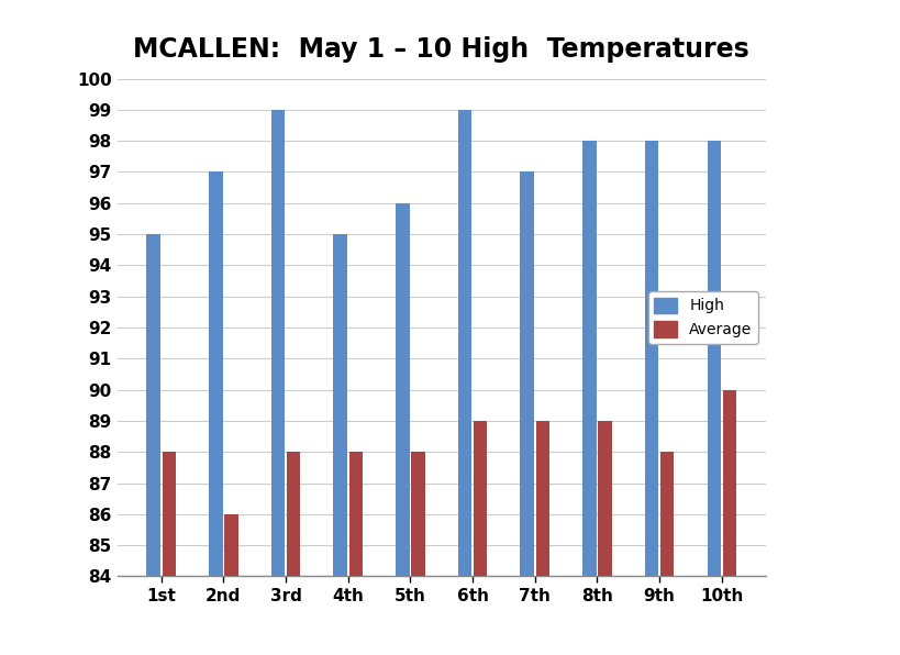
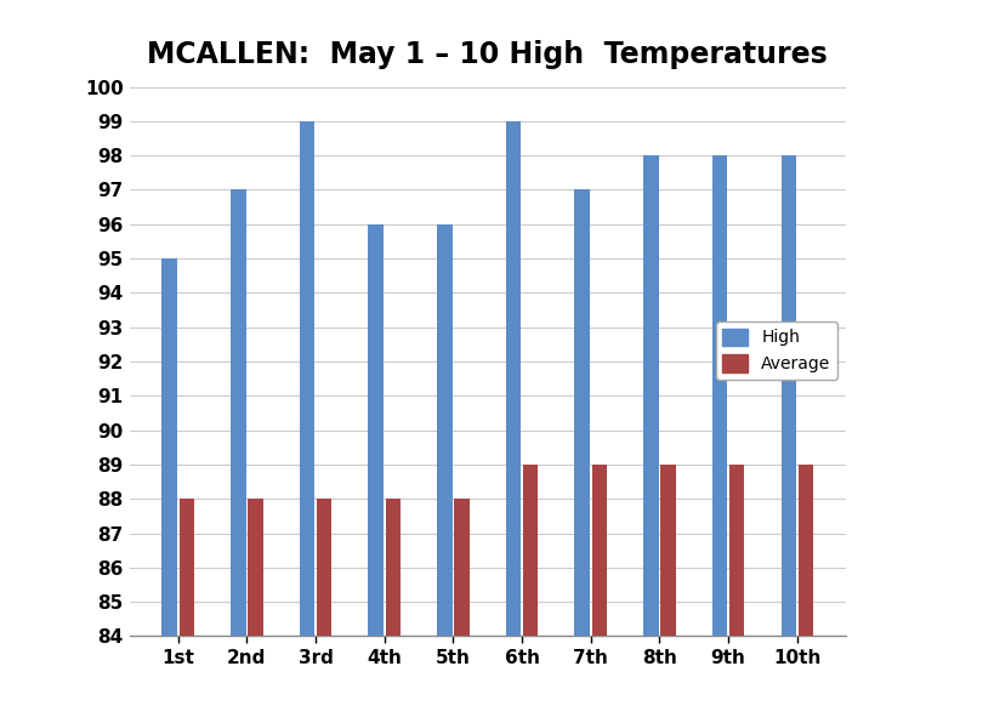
Average/2nd: 86 -> 88
High/4th: 95 -> 96
Average/9th: 88 -> 89
Average/10th: 90 -> 89
